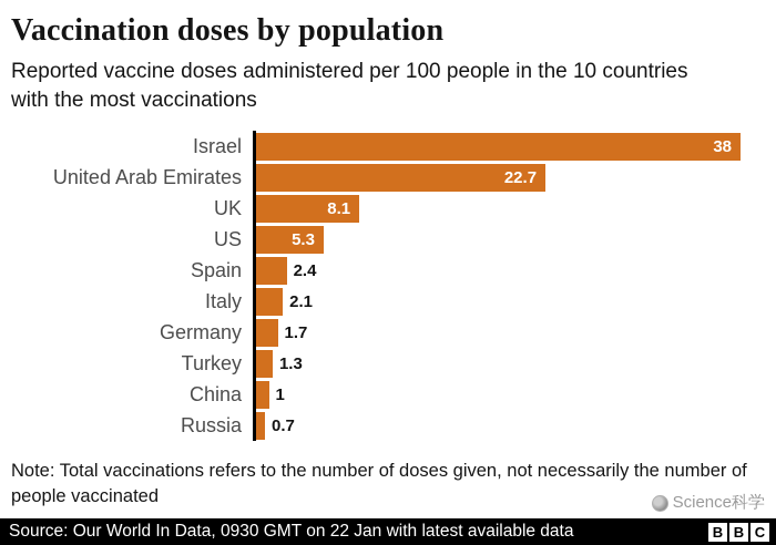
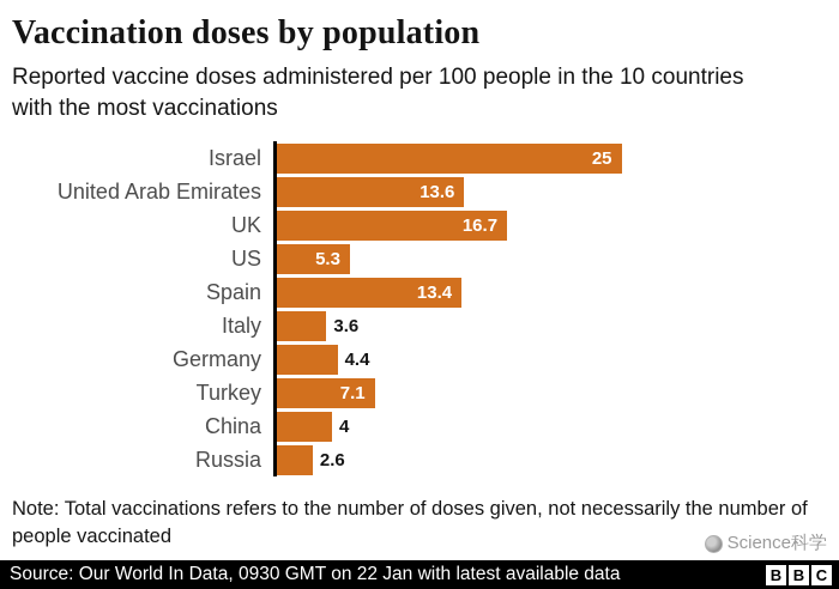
Israel: 38 -> 25
United Arab Emirates: 22.7 -> 13.6
UK: 8.1 -> 16.7
Spain: 2.4 -> 13.4
Italy: 2.1 -> 3.6
Germany: 1.7 -> 4.4
Turkey: 1.3 -> 7.1
China: 1 -> 4
Russia: 0.7 -> 2.6
